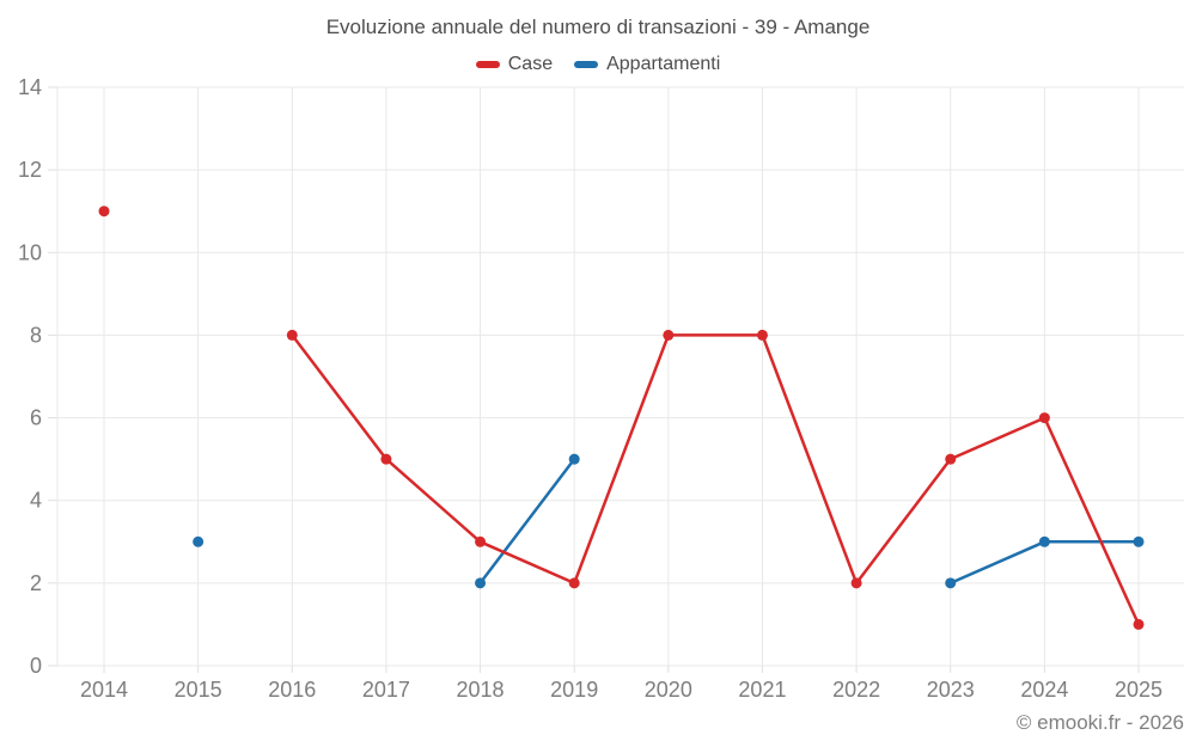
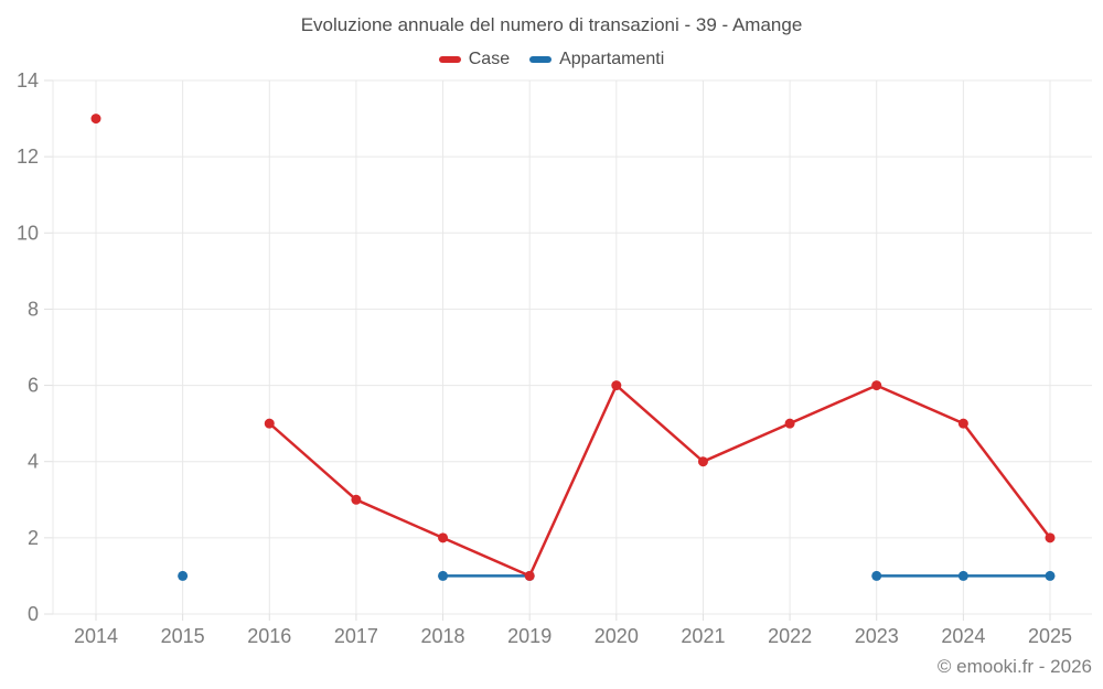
Case/2014: 11 -> 13
Appartamenti/2015: 3 -> 1
Case/2016: 8 -> 5
Case/2017: 5 -> 3
Case/2018: 3 -> 2
Appartamenti/2018: 2 -> 1
Case/2019: 2 -> 1
Appartamenti/2019: 5 -> 1
Case/2020: 8 -> 6
Case/2021: 8 -> 4
Case/2022: 2 -> 5
Case/2023: 5 -> 6
Appartamenti/2023: 2 -> 1
Case/2024: 6 -> 5
Appartamenti/2024: 3 -> 1
Case/2025: 1 -> 2
Appartamenti/2025: 3 -> 1
